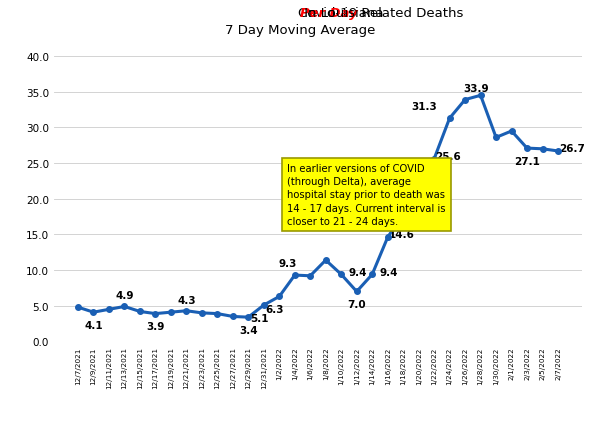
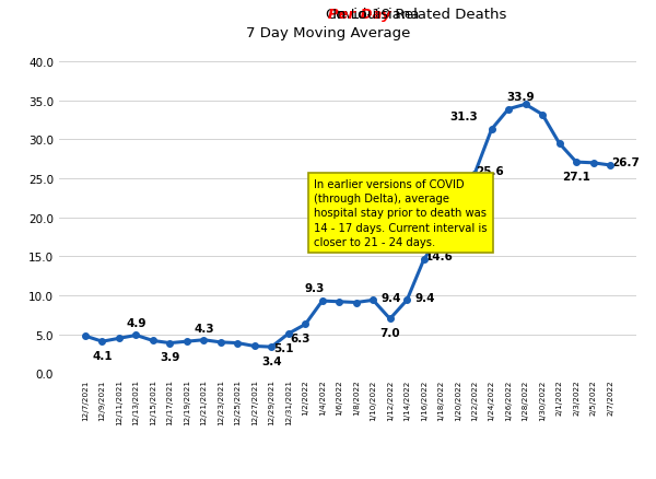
1/8/2022: 11.4 -> 9.1
1/30/2022: 28.6 -> 33.2
